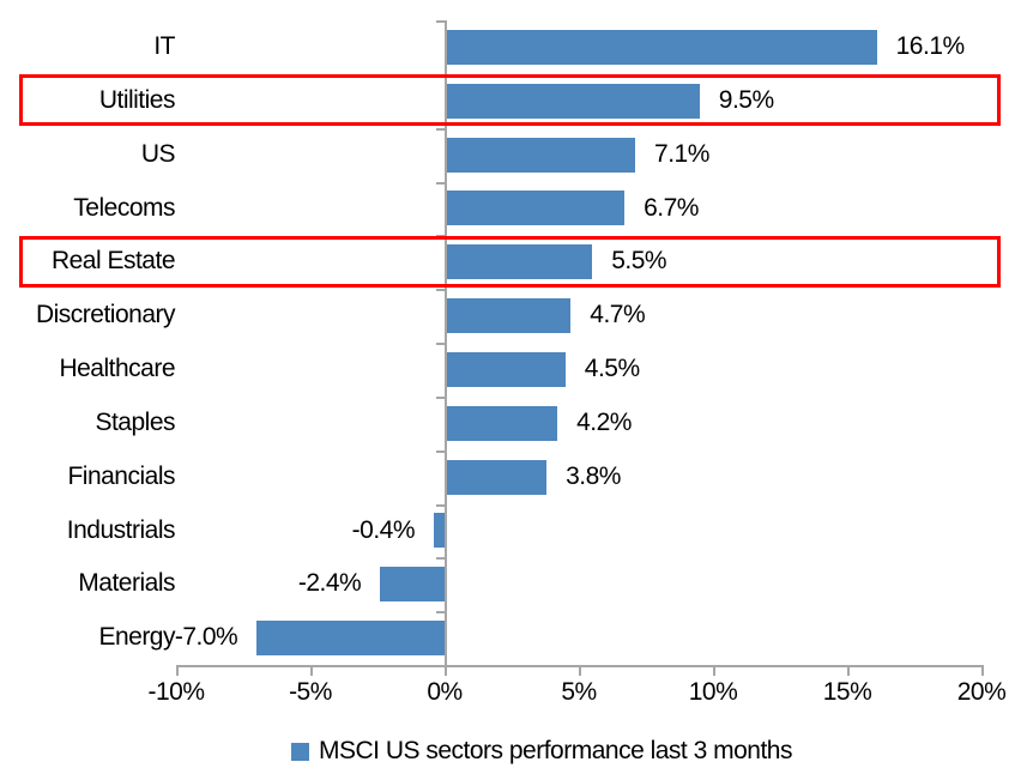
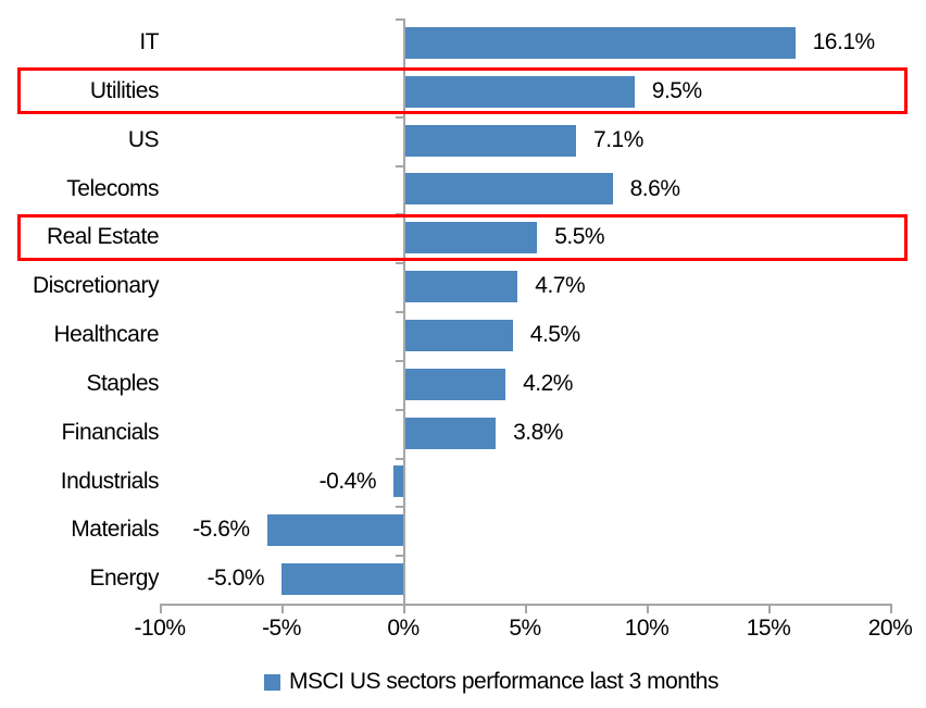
Telecoms: 6.7% -> 8.6%
Materials: -2.4% -> -5.6%
Energy: -7.0% -> -5.0%
